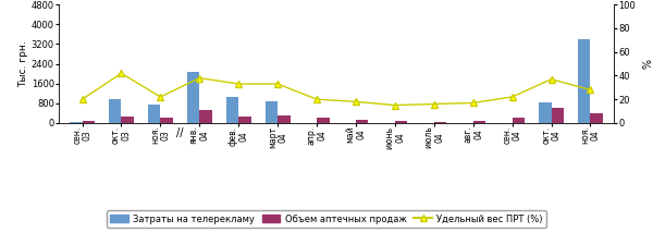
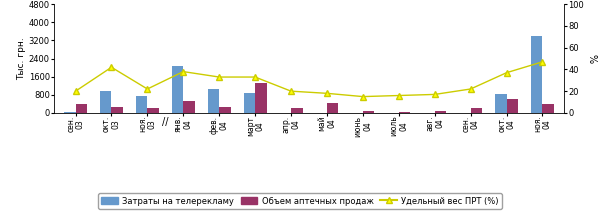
Объем аптечных продаж/сен. 03: 90 -> 400
Объем аптечных продаж/март 04: 310 -> 1300
Объем аптечных продаж/май 04: 140 -> 450
Удельный вес ПРТ (%)/ноя. 04: 28 -> 47
